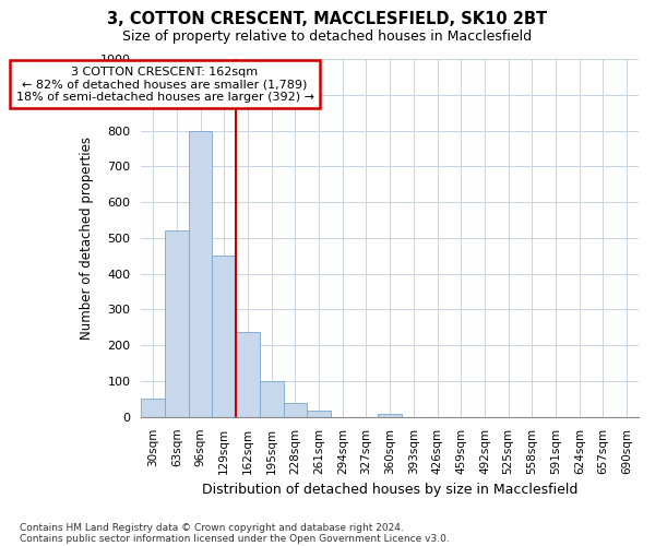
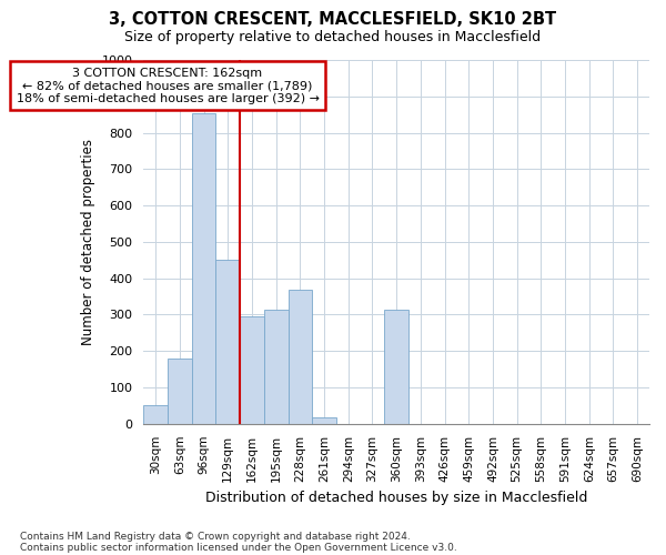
63sqm: 520 -> 180
96sqm: 800 -> 855
162sqm: 238 -> 295
195sqm: 100 -> 315
228sqm: 38 -> 370
360sqm: 8 -> 315
